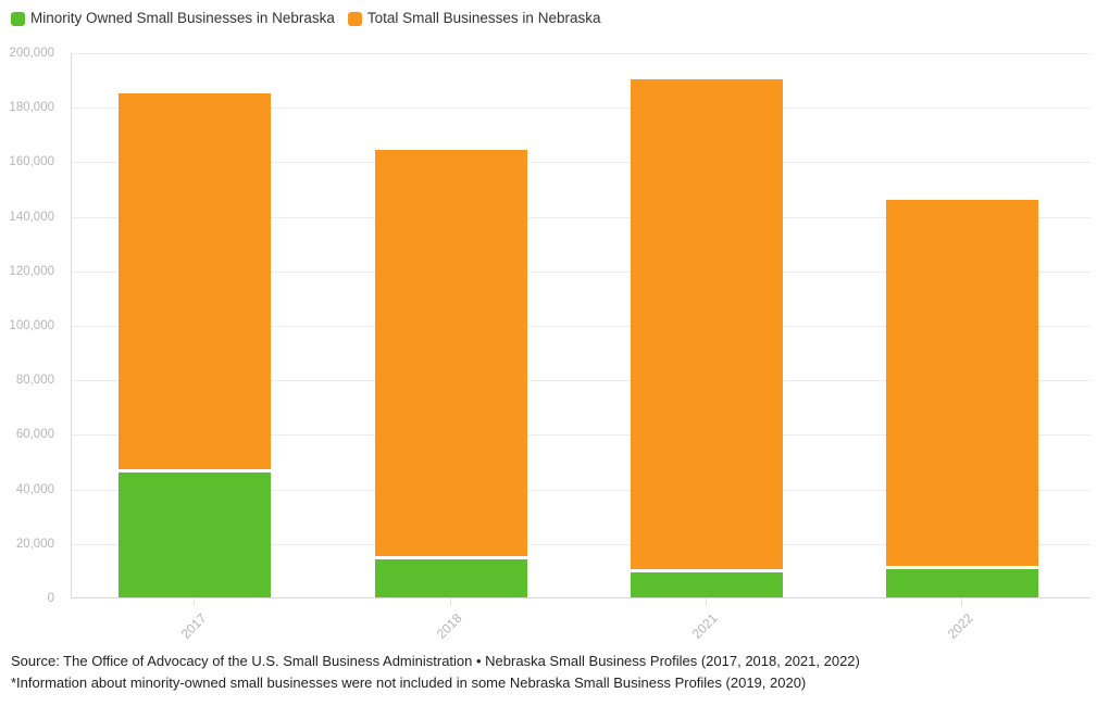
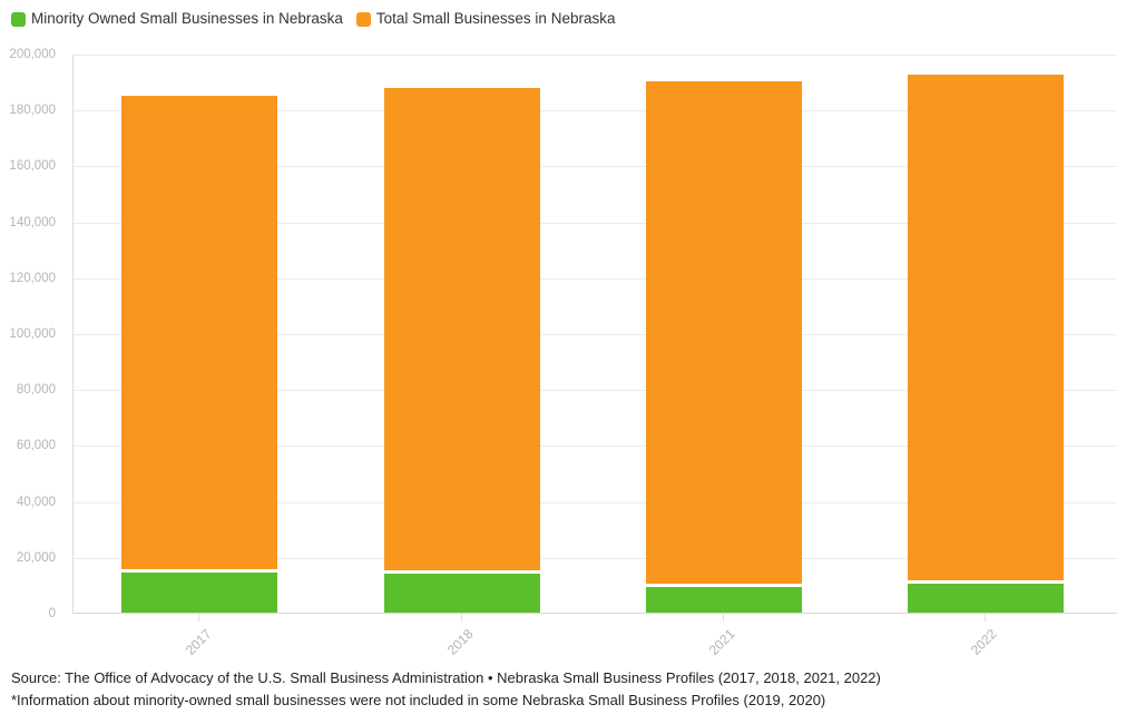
Minority Owned Small Businesses in Nebraska/2017: 46000 -> 14000
Total Small Businesses in Nebraska/2018: 164000 -> 188000
Total Small Businesses in Nebraska/2022: 146000 -> 192000
